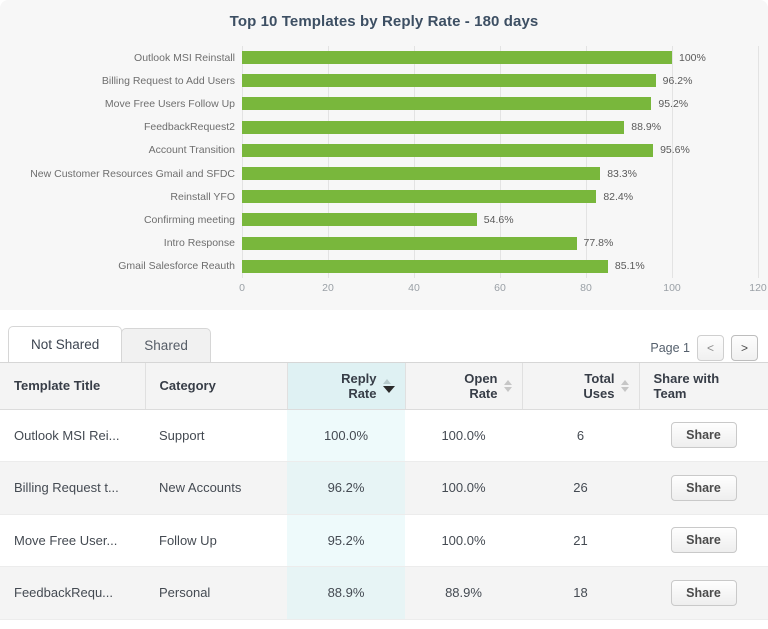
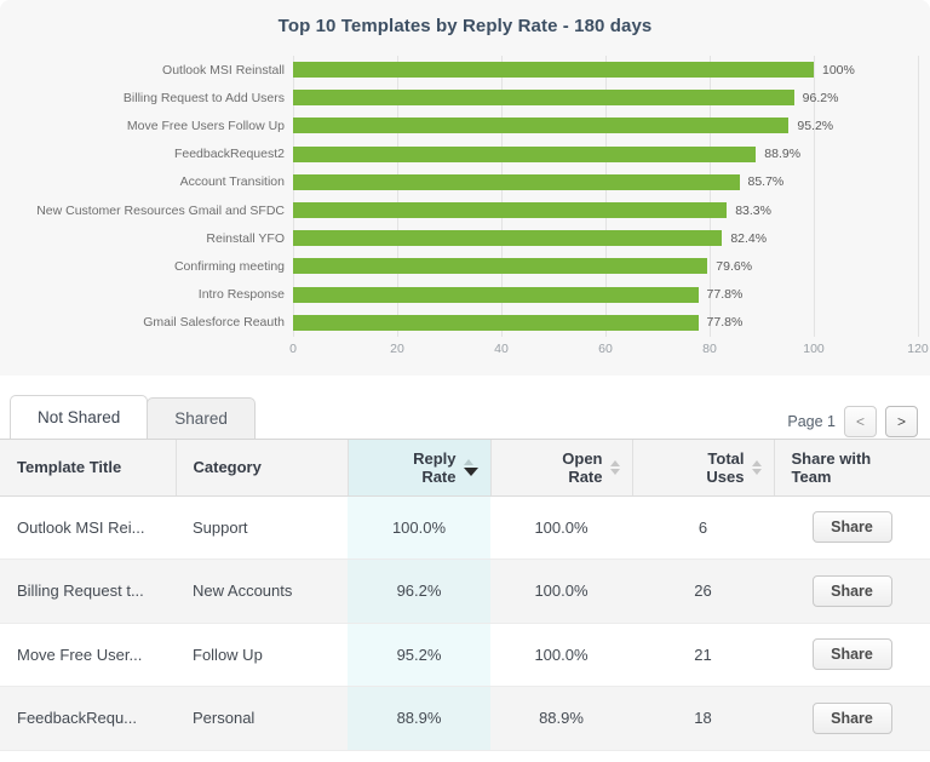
Account Transition: 95.6% -> 85.7%
Confirming meeting: 54.6% -> 79.6%
Gmail Salesforce Reauth: 85.1% -> 77.8%
